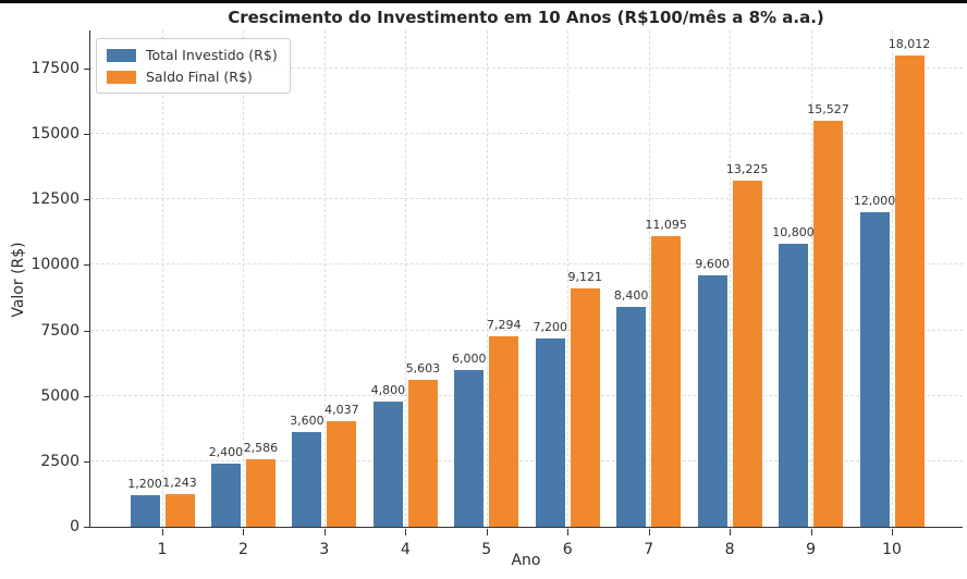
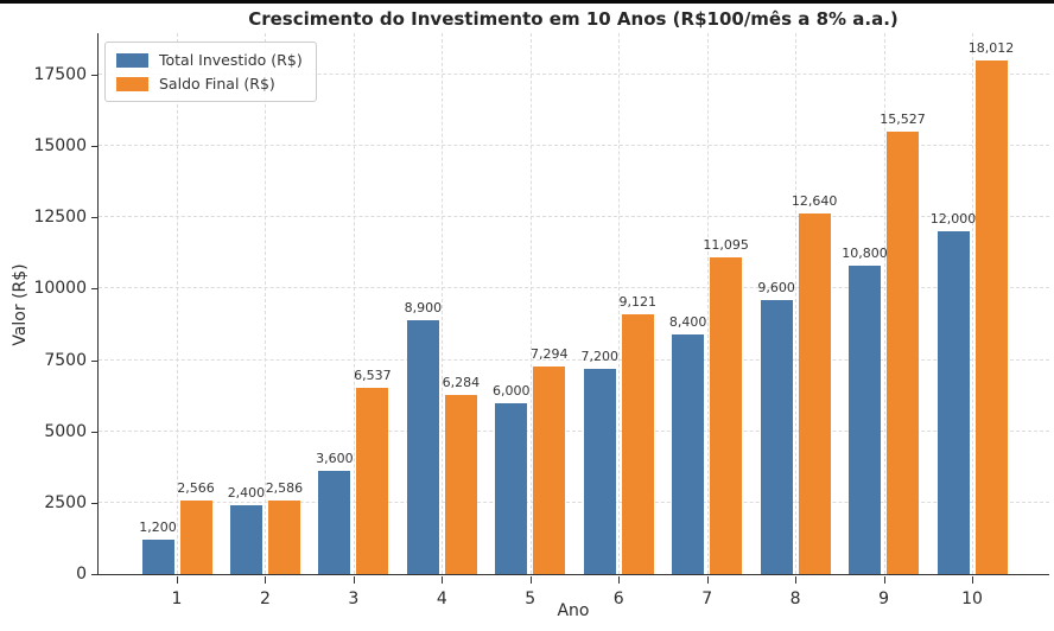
Saldo Final (R$)/1: 1,243 -> 2,566
Saldo Final (R$)/3: 4,037 -> 6,537
Total Investido (R$)/4: 4,800 -> 8,900
Saldo Final (R$)/4: 5,603 -> 6,284
Saldo Final (R$)/8: 13,225 -> 12,640
